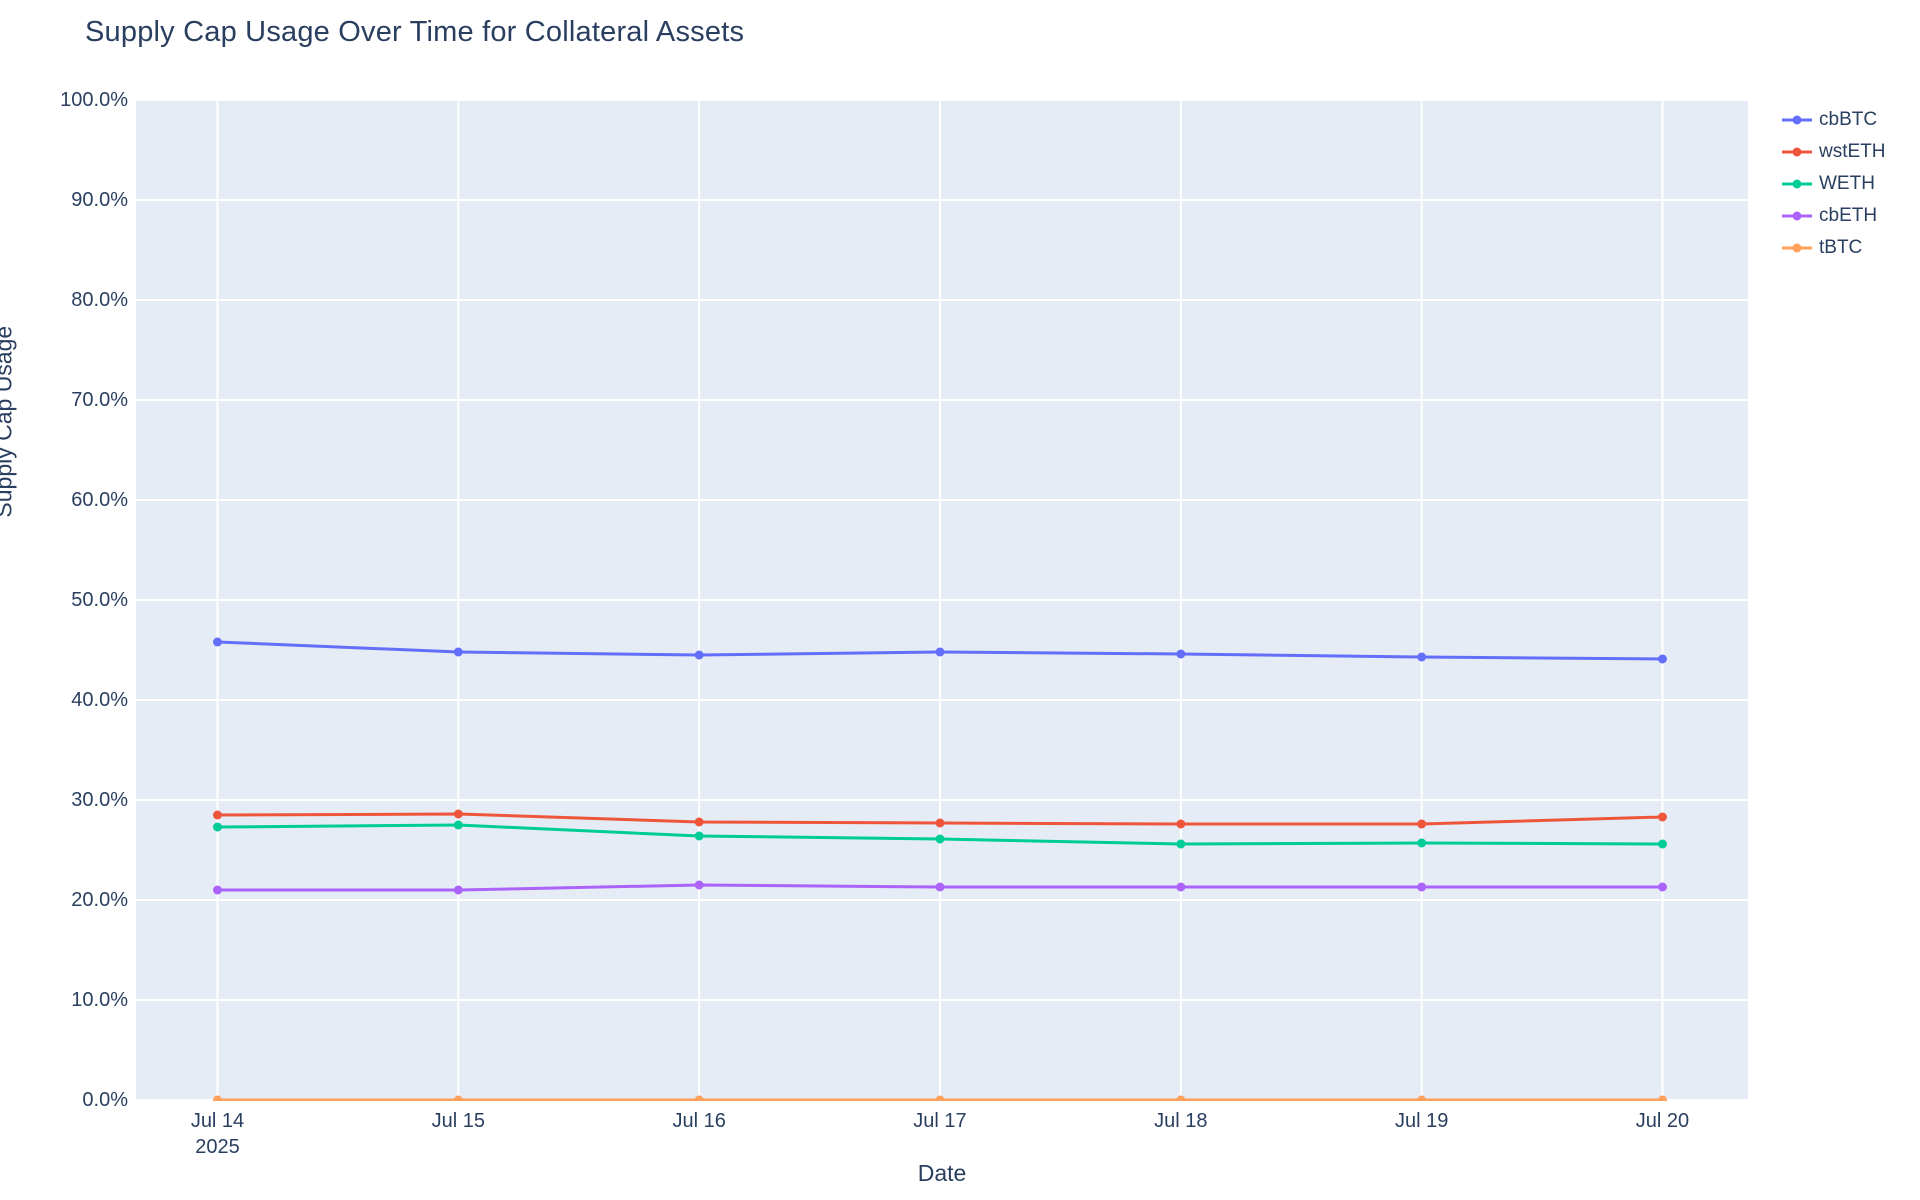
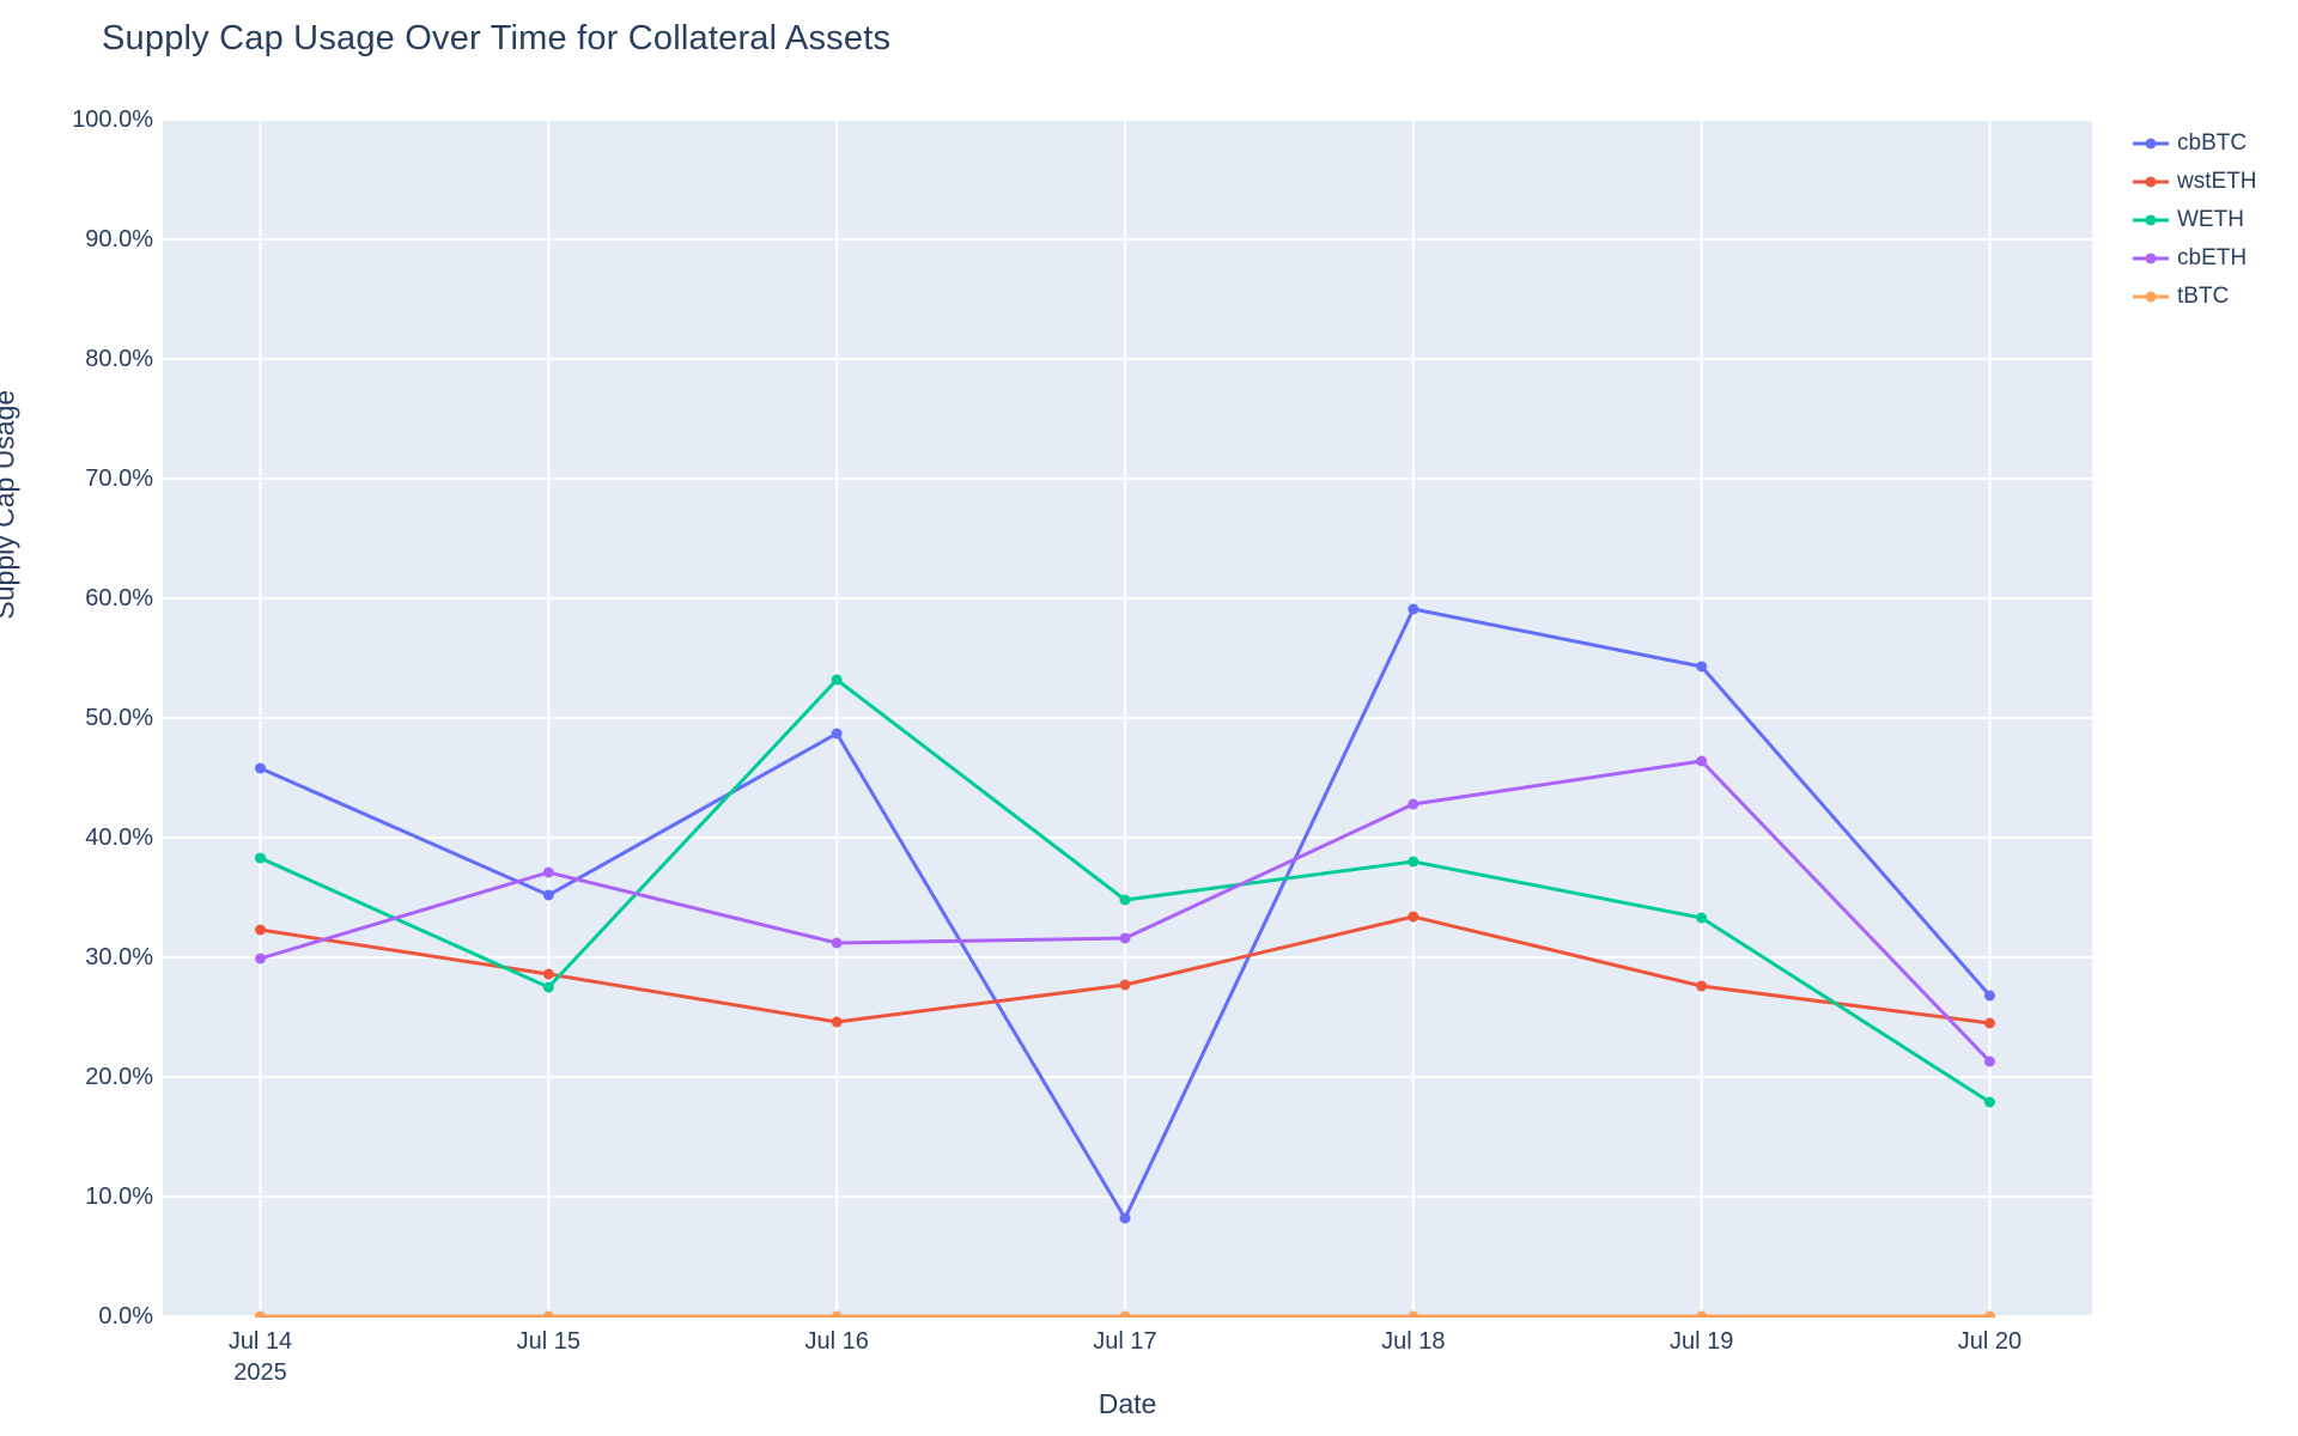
wstETH/Jul 14: 28.5% -> 32.3%
WETH/Jul 14: 27.3% -> 38.3%
cbETH/Jul 14: 21.0% -> 29.9%
cbBTC/Jul 15: 44.8% -> 35.2%
cbETH/Jul 15: 21.0% -> 37.1%
cbBTC/Jul 16: 44.5% -> 48.7%
wstETH/Jul 16: 27.8% -> 24.6%
WETH/Jul 16: 26.4% -> 53.2%
cbETH/Jul 16: 21.5% -> 31.2%
cbBTC/Jul 17: 44.8% -> 8.2%
WETH/Jul 17: 26.1% -> 34.8%
cbETH/Jul 17: 21.3% -> 31.6%
cbBTC/Jul 18: 44.6% -> 59.1%
wstETH/Jul 18: 27.6% -> 33.4%
WETH/Jul 18: 25.6% -> 38.0%
cbETH/Jul 18: 21.3% -> 42.8%
cbBTC/Jul 19: 44.3% -> 54.3%
WETH/Jul 19: 25.7% -> 33.3%
cbETH/Jul 19: 21.3% -> 46.4%
cbBTC/Jul 20: 44.1% -> 26.8%
wstETH/Jul 20: 28.3% -> 24.5%
WETH/Jul 20: 25.6% -> 17.9%
